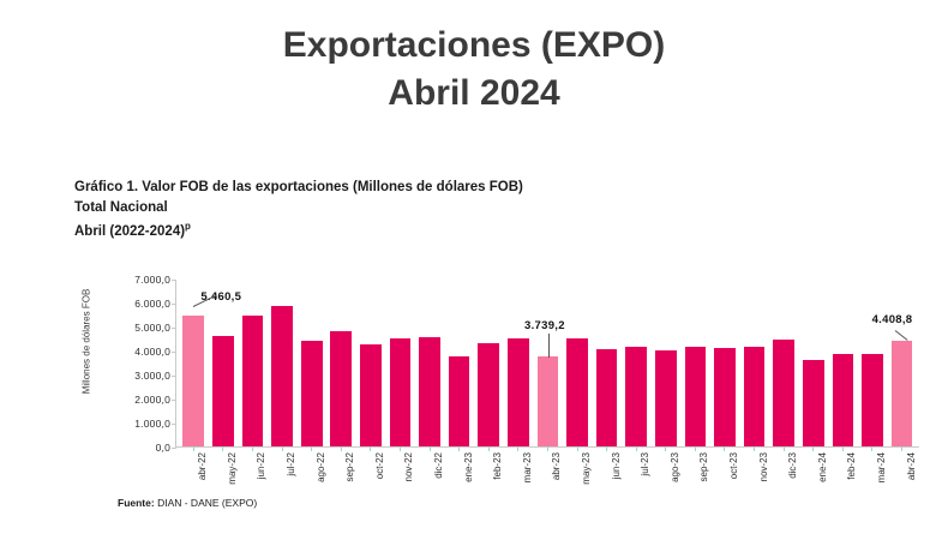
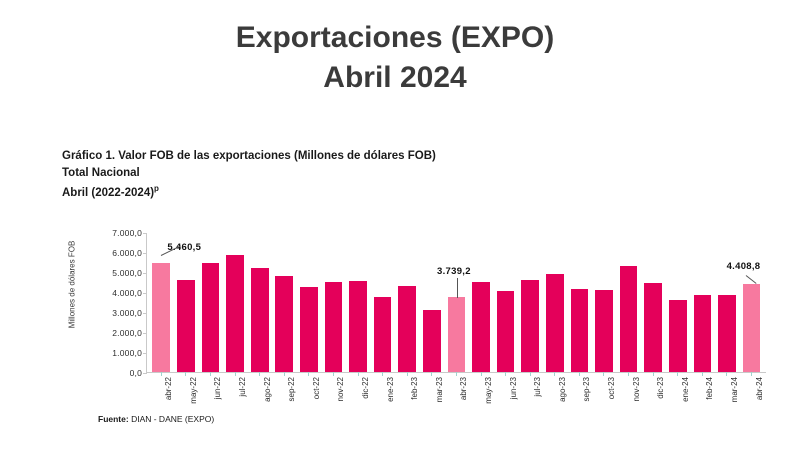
ago-22: 4400 -> 5200
mar-23: 4500 -> 3100
jul-23: 4100 -> 4600
ago-23: 4000 -> 4900
nov-23: 4100 -> 5300
